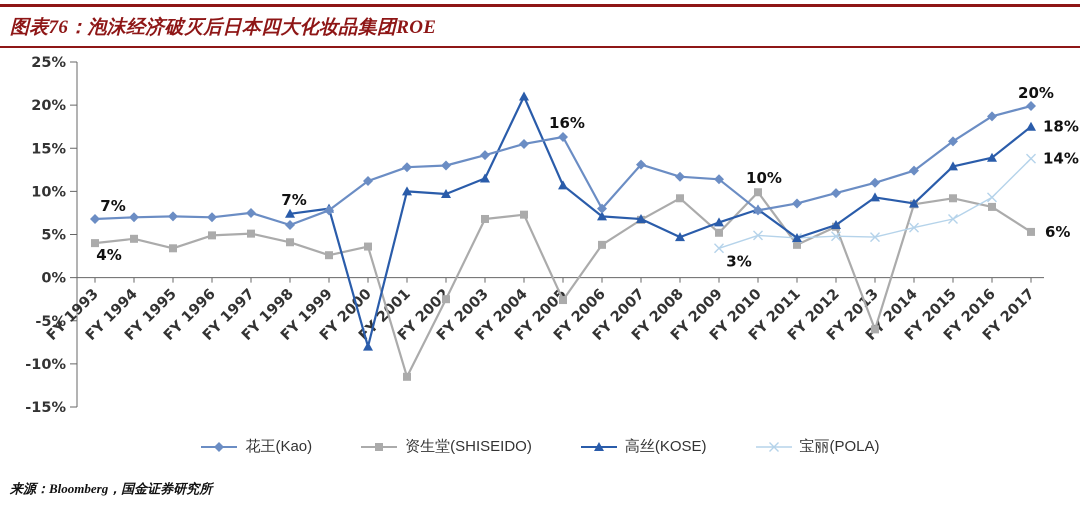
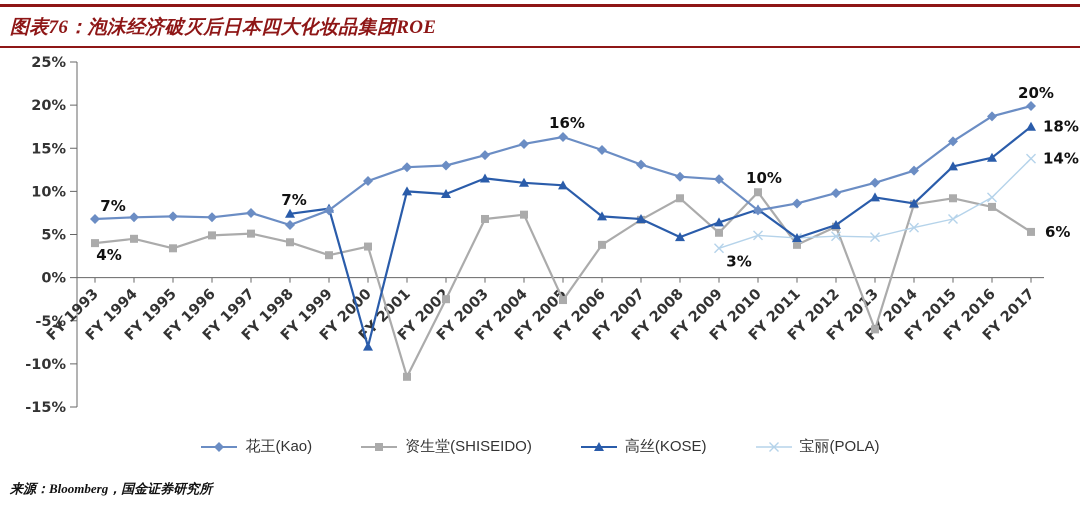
高丝(KOSE)/FY 2004: 21% -> 11%
花王(Kao)/FY 2006: 8% -> 15%
